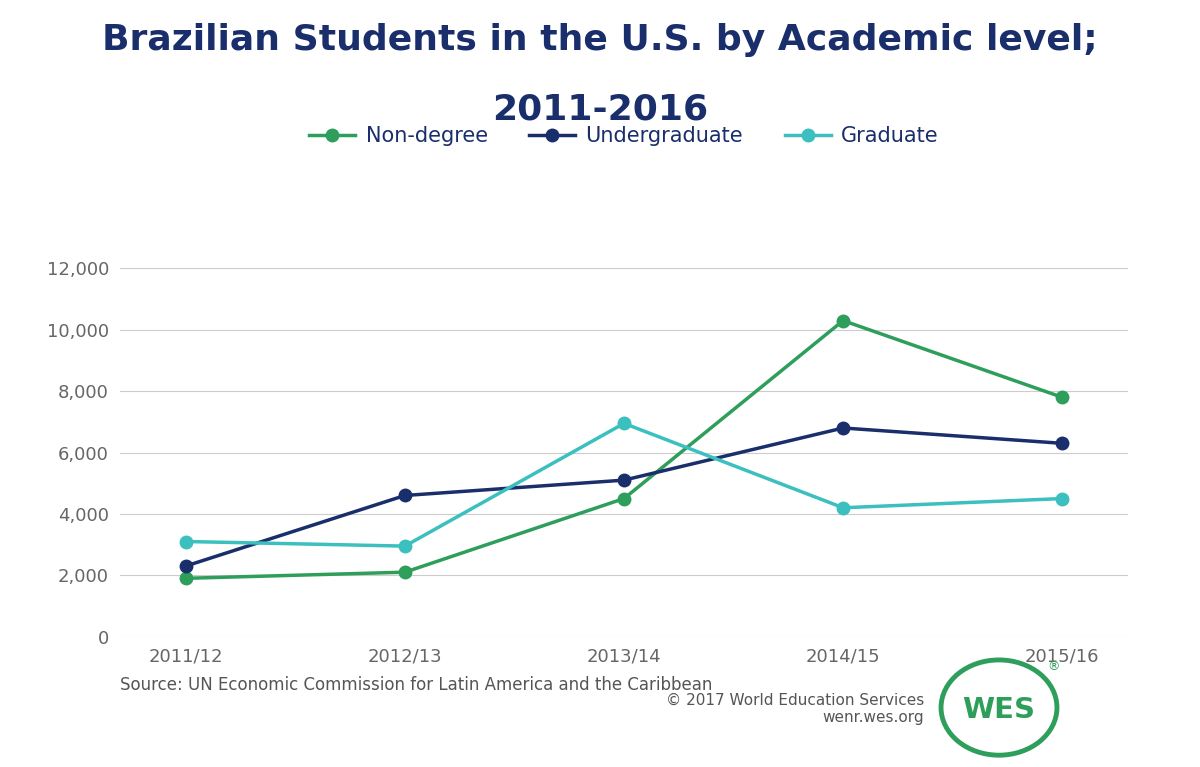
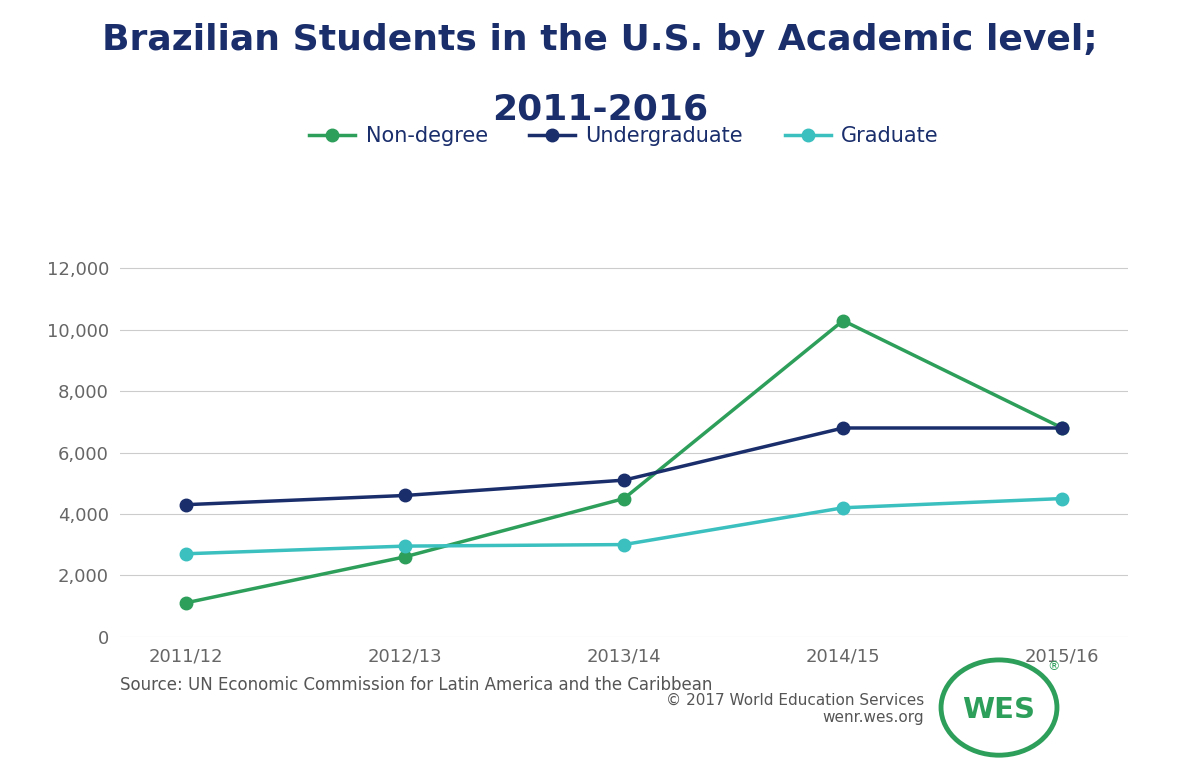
Non-degree/2011/12: 1,900 -> 1,100
Undergraduate/2011/12: 2,300 -> 4,300
Graduate/2011/12: 3,100 -> 2,700
Non-degree/2012/13: 2,100 -> 2,600
Graduate/2013/14: 6,950 -> 3,000
Non-degree/2015/16: 7,800 -> 6,800
Undergraduate/2015/16: 6,300 -> 6,800
